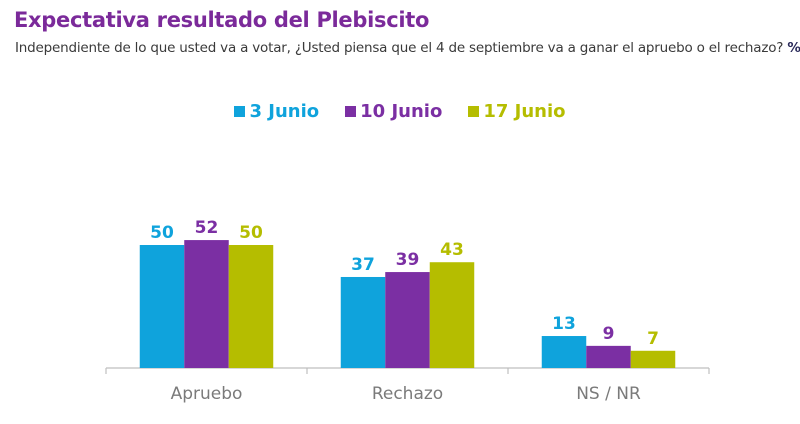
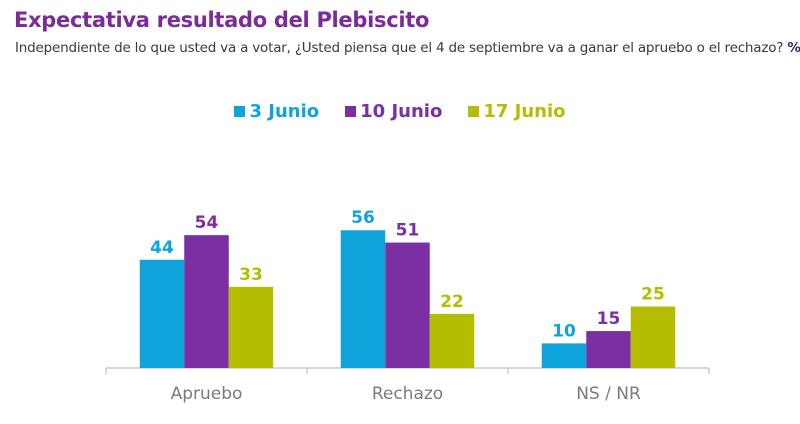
3 Junio/Apruebo: 50 -> 44
10 Junio/Apruebo: 52 -> 54
17 Junio/Apruebo: 50 -> 33
3 Junio/Rechazo: 37 -> 56
10 Junio/Rechazo: 39 -> 51
17 Junio/Rechazo: 43 -> 22
3 Junio/NS / NR: 13 -> 10
10 Junio/NS / NR: 9 -> 15
17 Junio/NS / NR: 7 -> 25
